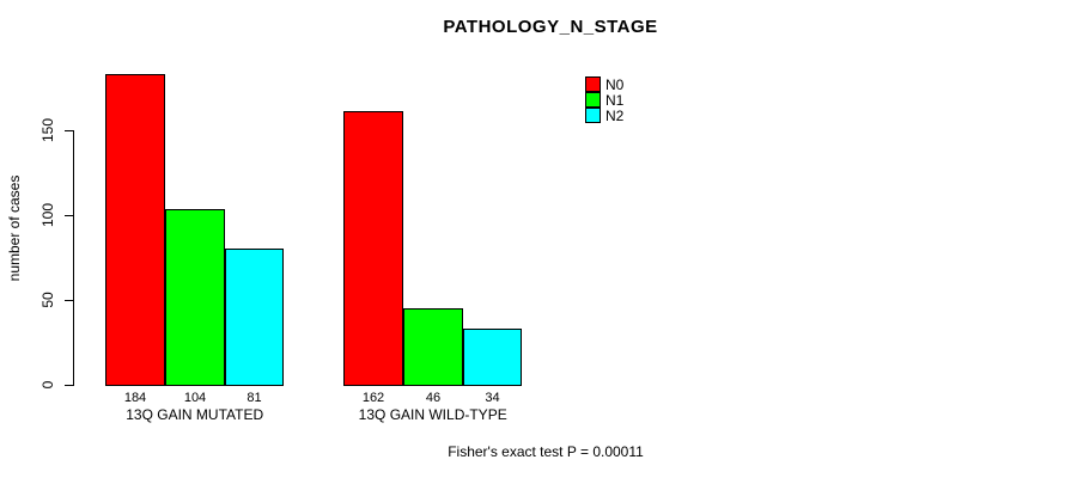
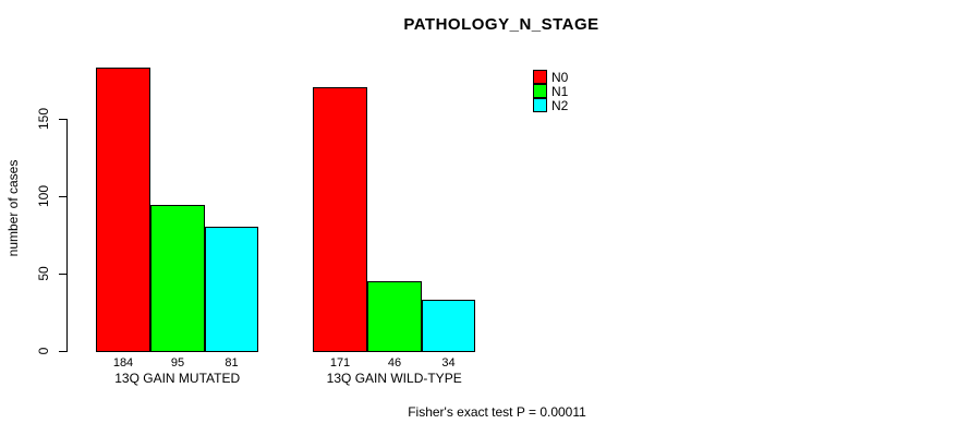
N1/13Q GAIN MUTATED: 104 -> 95
N0/13Q GAIN WILD-TYPE: 162 -> 171
